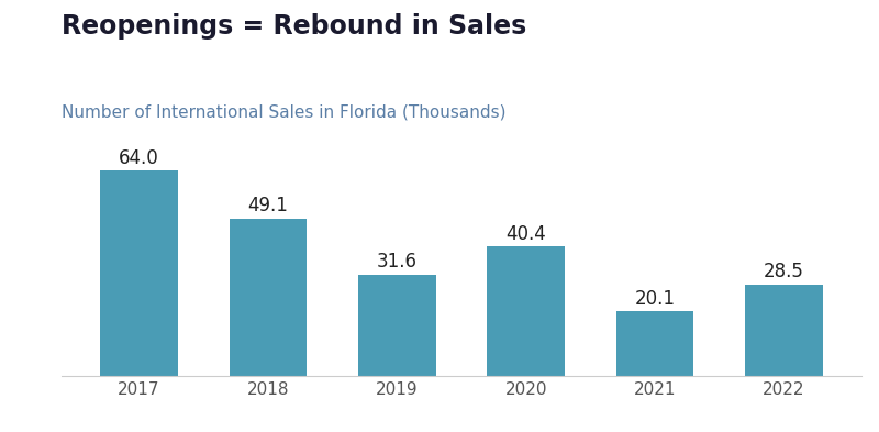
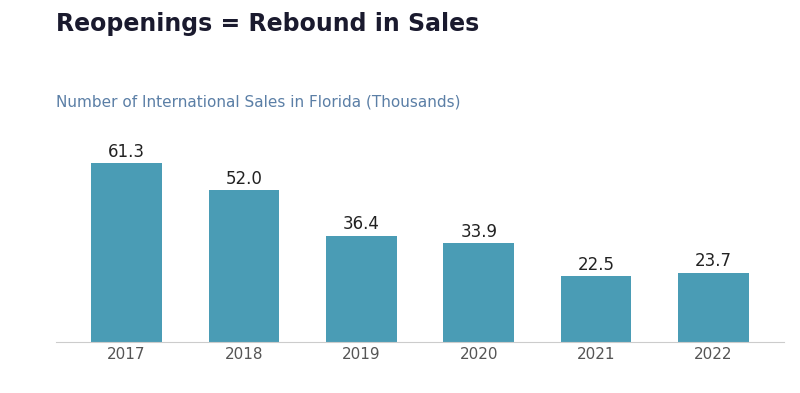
2017: 64.0 -> 61.3
2018: 49.1 -> 52.0
2019: 31.6 -> 36.4
2020: 40.4 -> 33.9
2021: 20.1 -> 22.5
2022: 28.5 -> 23.7
